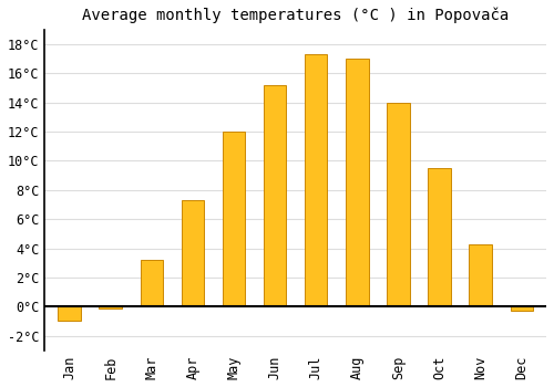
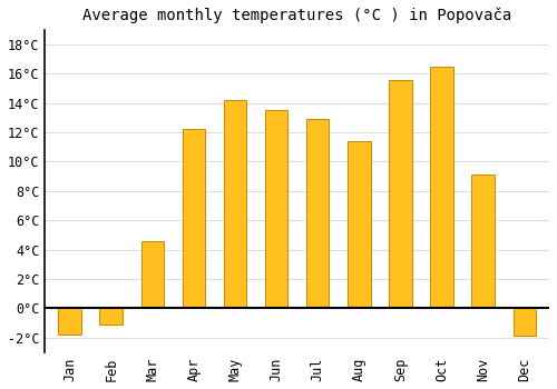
Jan: -1.0°C -> -1.8°C
Feb: -0.1°C -> -1.1°C
Mar: 3.2°C -> 4.6°C
Apr: 7.3°C -> 12.2°C
May: 12.0°C -> 14.2°C
Jun: 15.2°C -> 13.5°C
Jul: 17.3°C -> 12.9°C
Aug: 17.0°C -> 11.4°C
Sep: 14.0°C -> 15.6°C
Oct: 9.5°C -> 16.5°C
Nov: 4.3°C -> 9.1°C
Dec: -0.3°C -> -1.9°C
